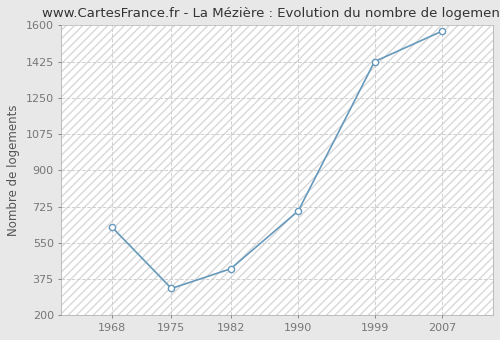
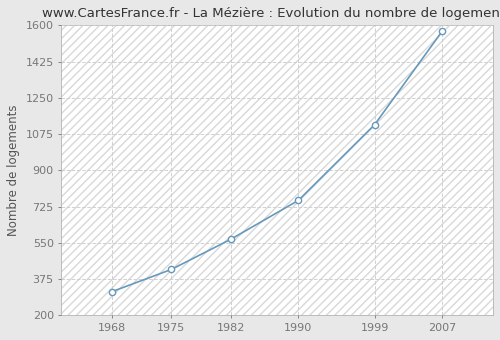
1968: 625 -> 315
1975: 330 -> 422
1982: 425 -> 567
1990: 705 -> 755
1999: 1425 -> 1120
